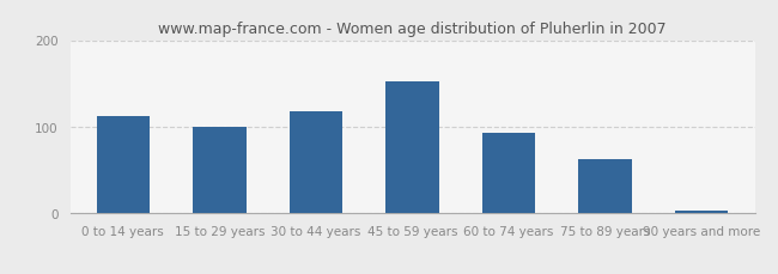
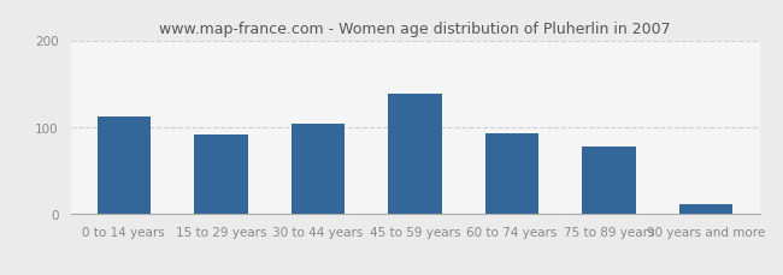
15 to 29 years: 100 -> 92
30 to 44 years: 118 -> 104
45 to 59 years: 152 -> 138
75 to 89 years: 62 -> 78
90 years and more: 4 -> 12
